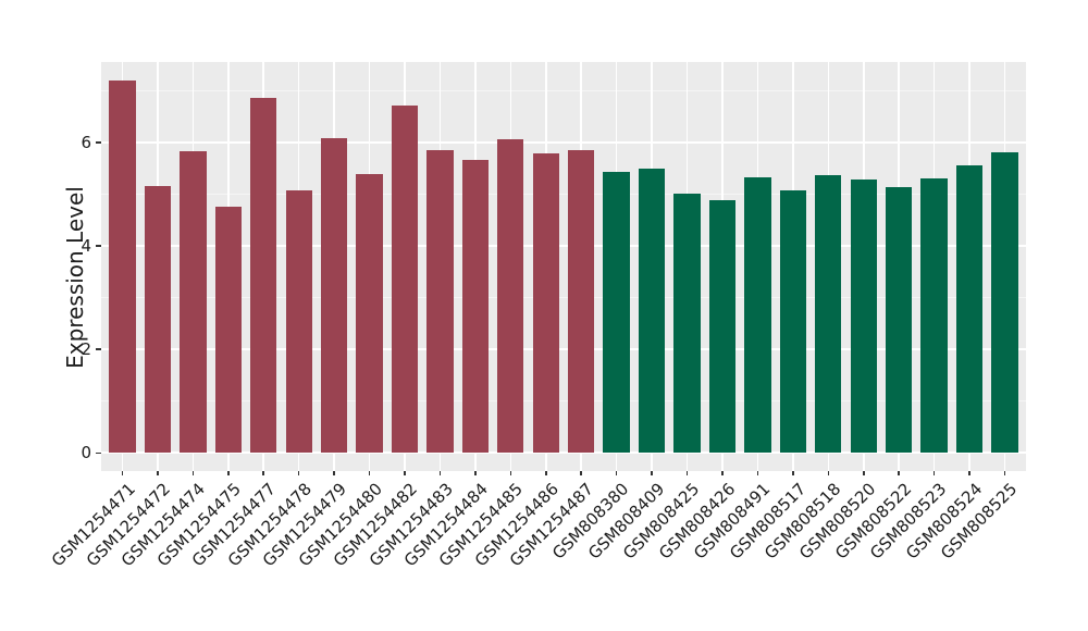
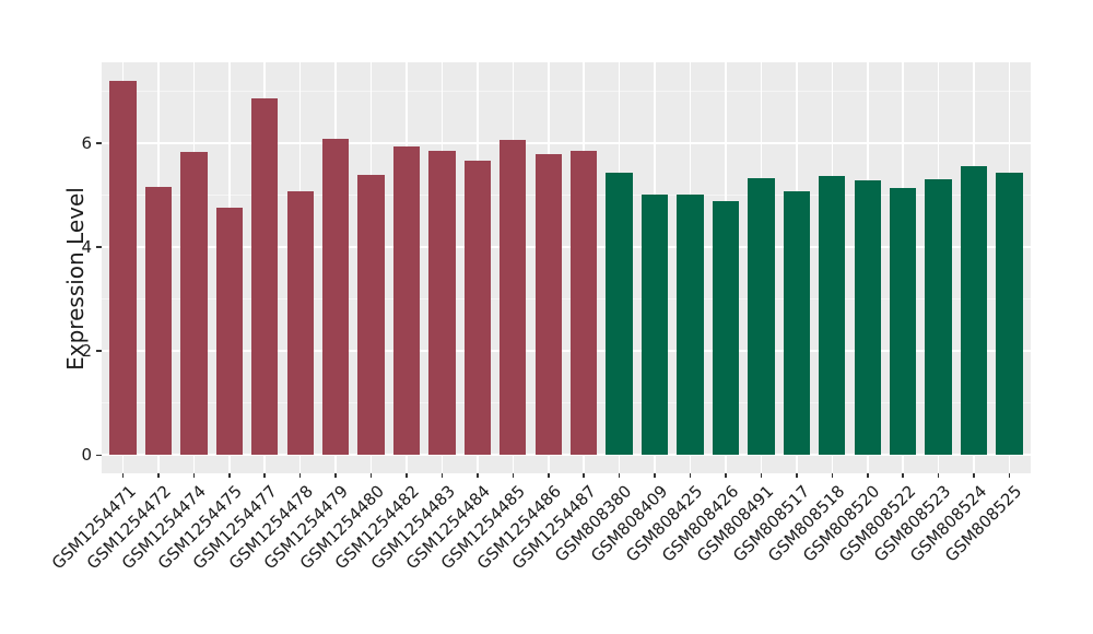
GSM1254482: 6.7 -> 5.9
GSM808409: 5.5 -> 5.0
GSM808525: 5.8 -> 5.4
